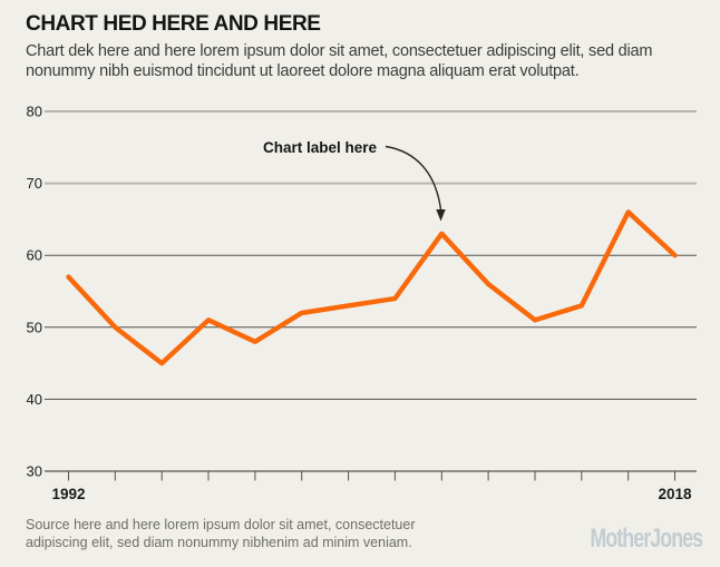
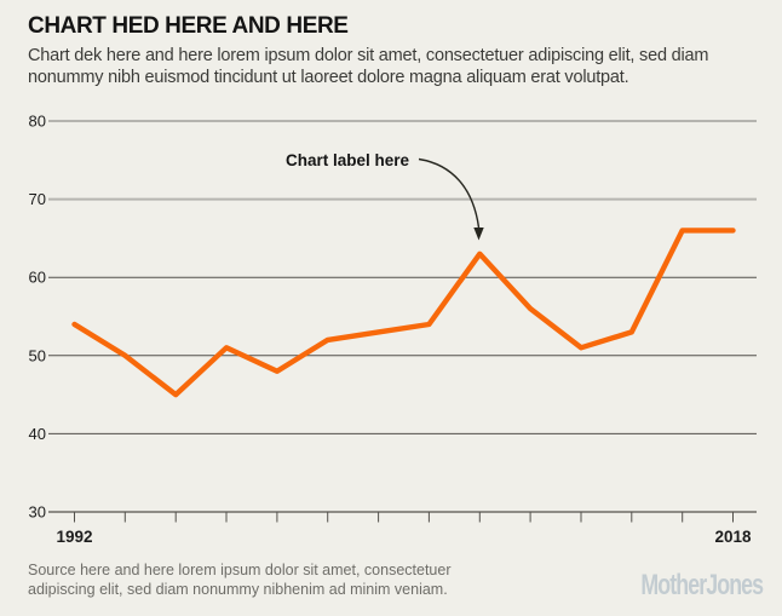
1992: 57 -> 54
2018: 60 -> 66
